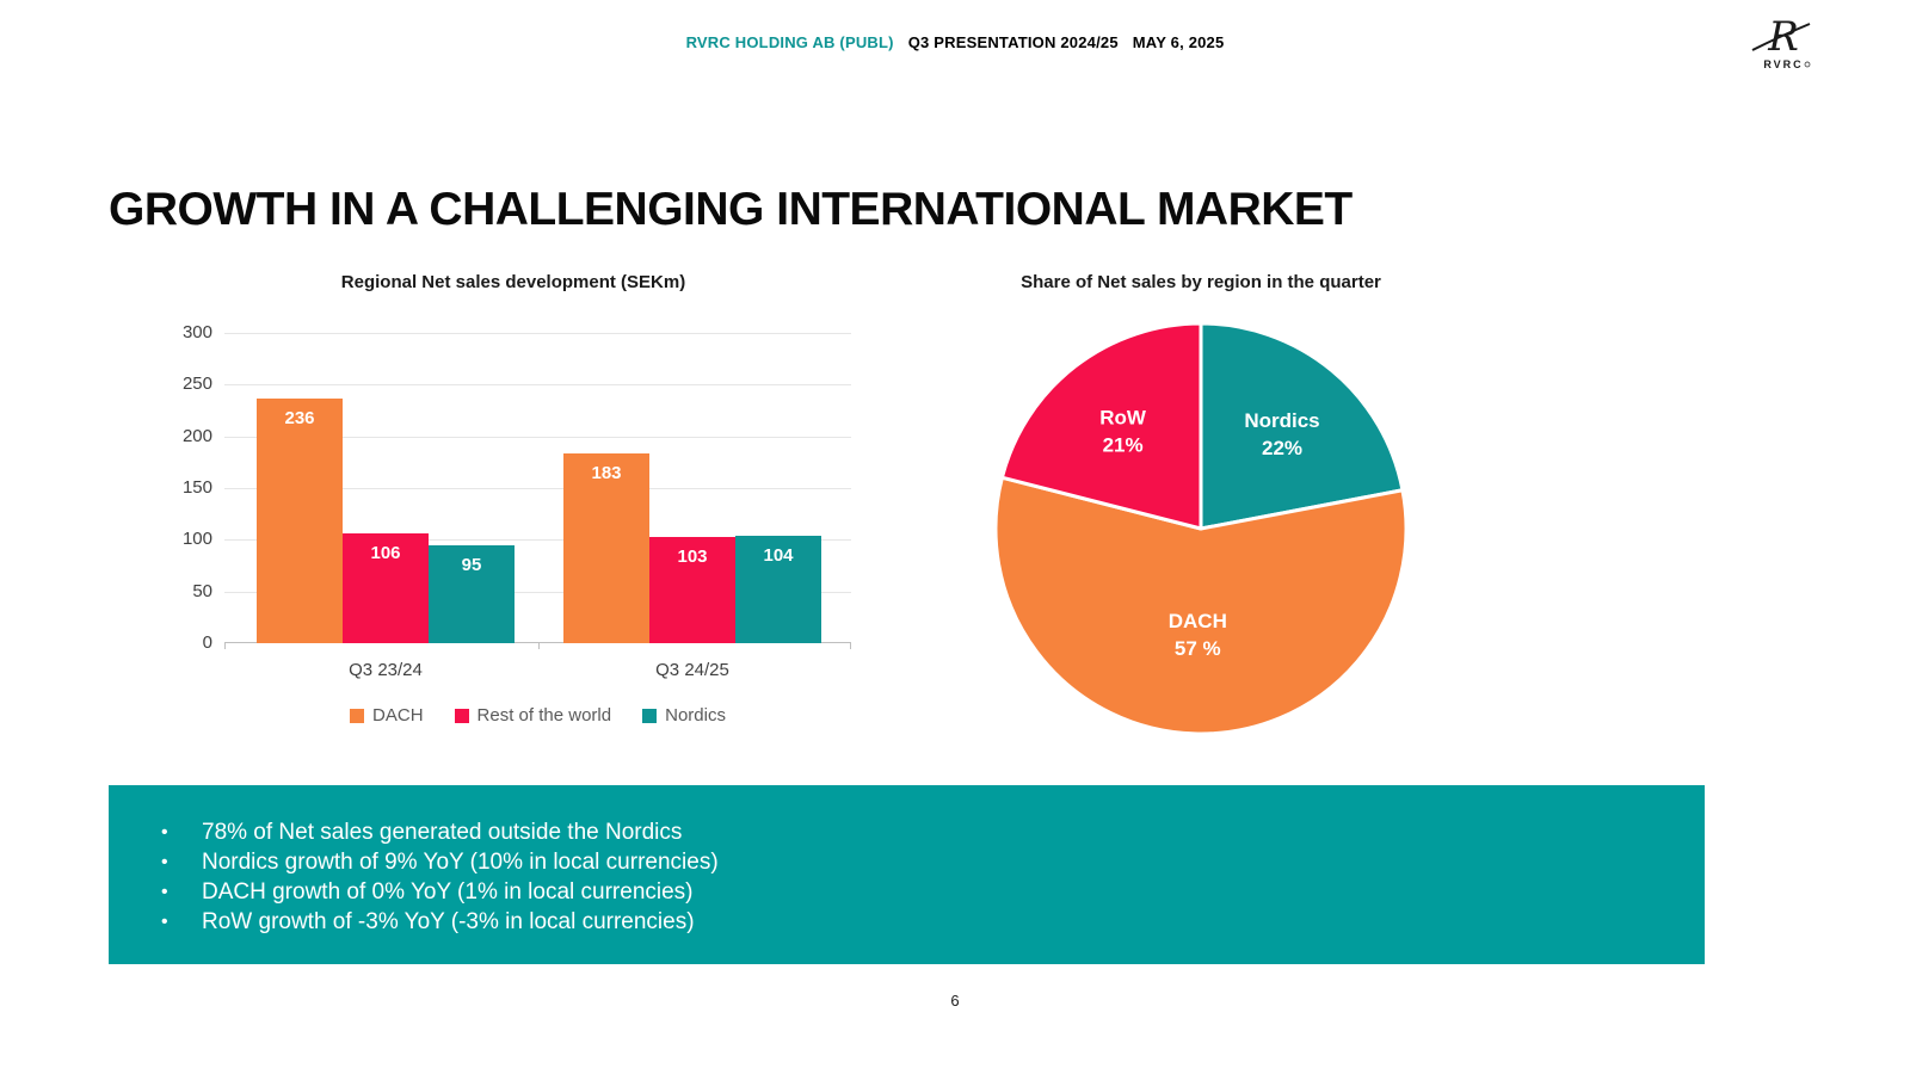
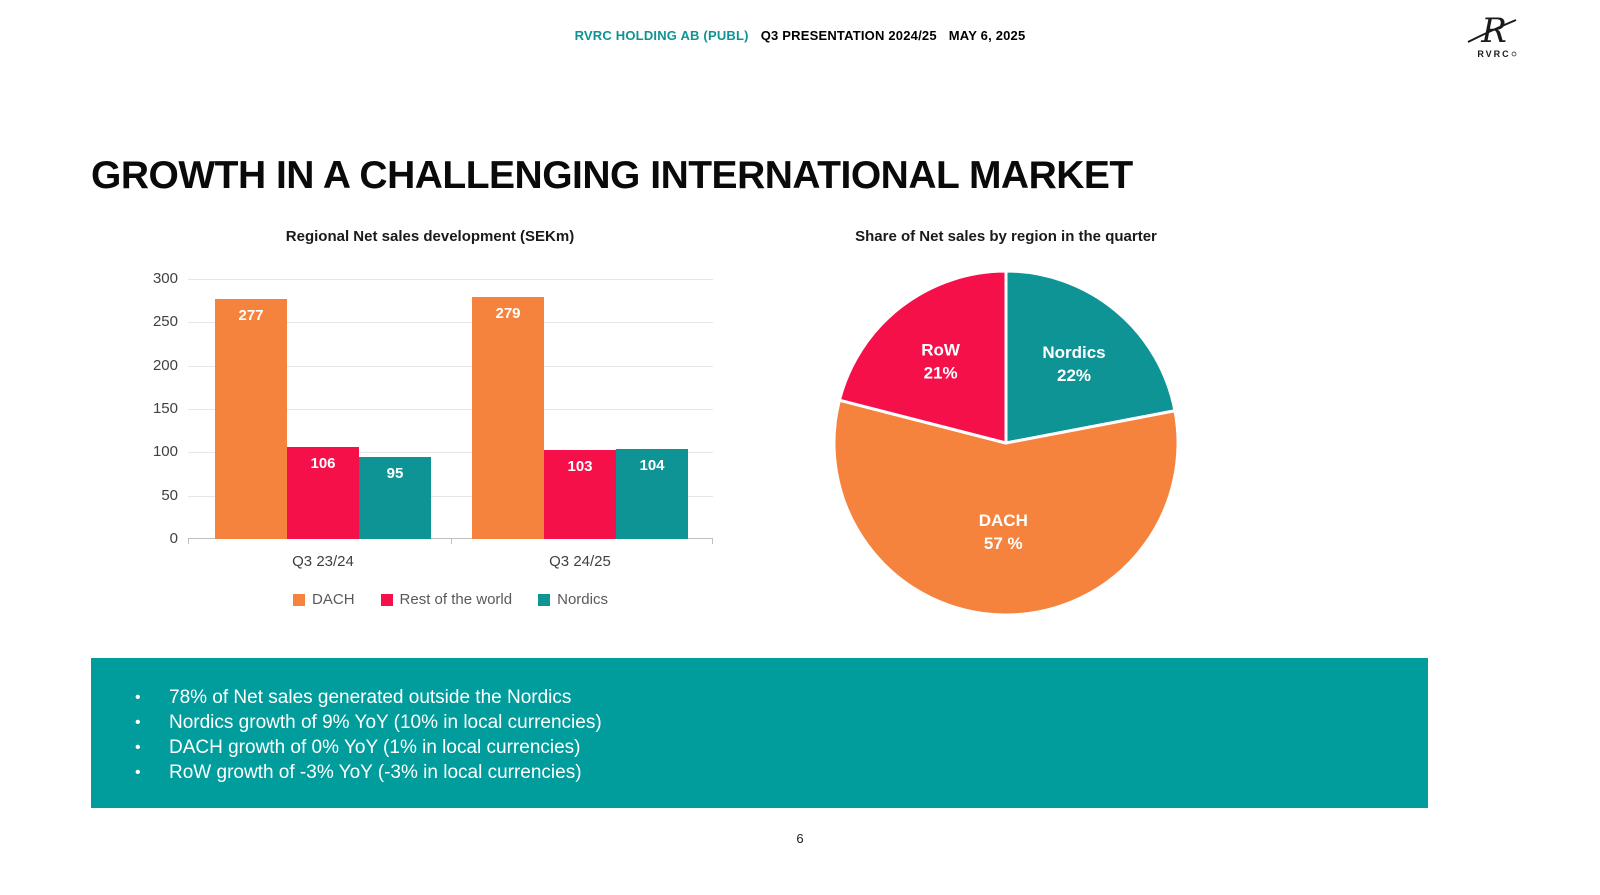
Regional Net sales development (SEKm)/DACH/Q3 23/24: 236 -> 277
Regional Net sales development (SEKm)/DACH/Q3 24/25: 183 -> 279
